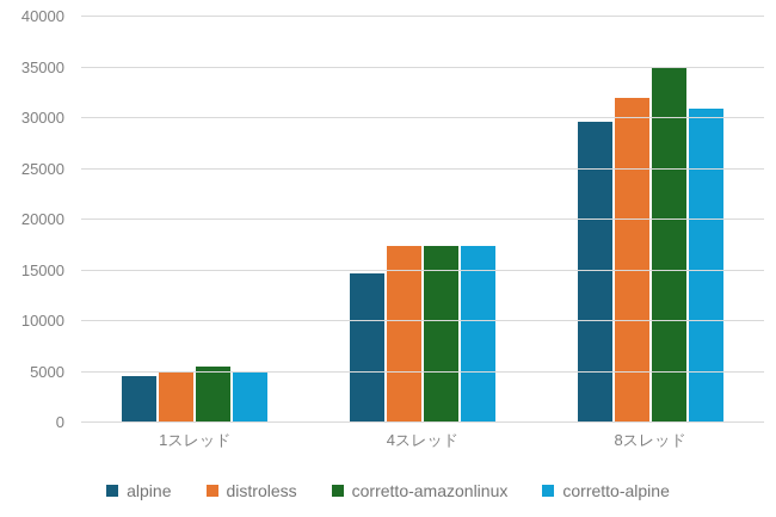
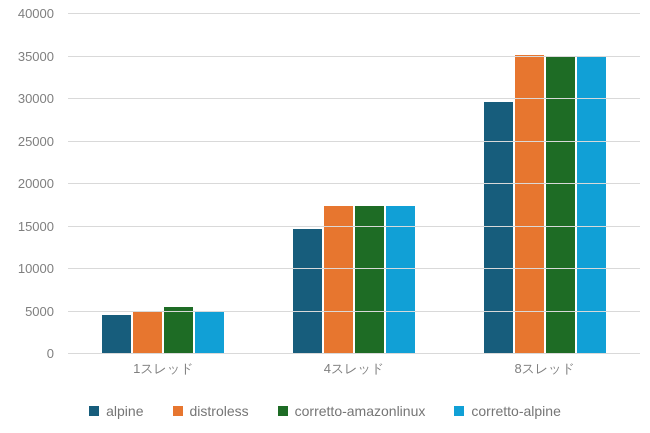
distroless/8スレッド: 32000 -> 35000
corretto-alpine/8スレッド: 31000 -> 35000
